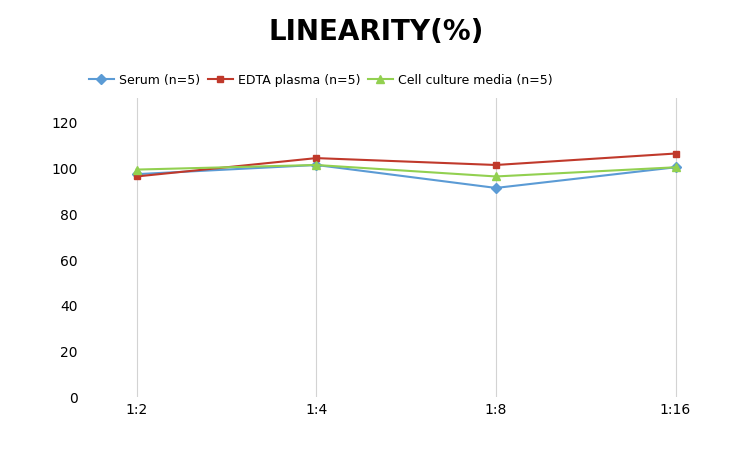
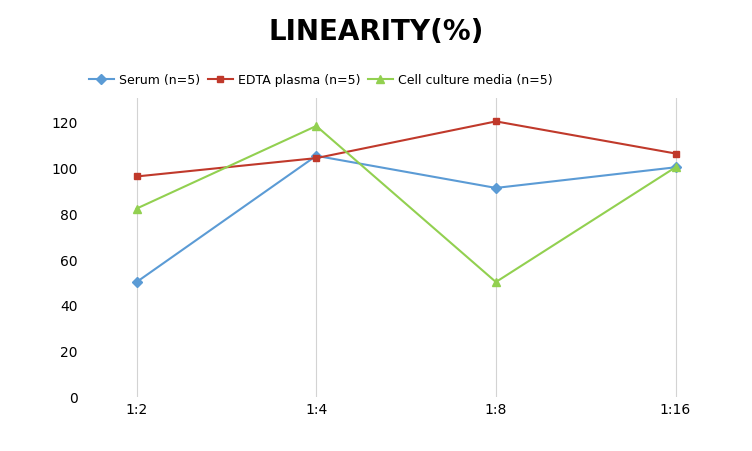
Serum (n=5)/1:2: 97 -> 50
Cell culture media (n=5)/1:2: 99 -> 82
Serum (n=5)/1:4: 101 -> 105
Cell culture media (n=5)/1:4: 101 -> 118
EDTA plasma (n=5)/1:8: 101 -> 120
Cell culture media (n=5)/1:8: 96 -> 50
